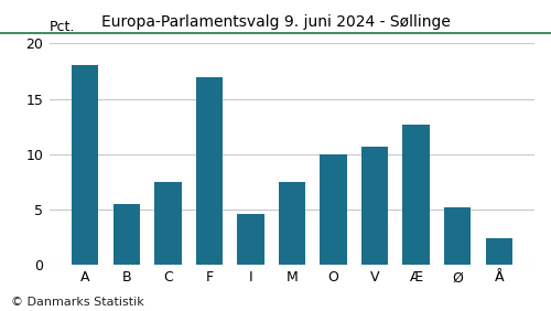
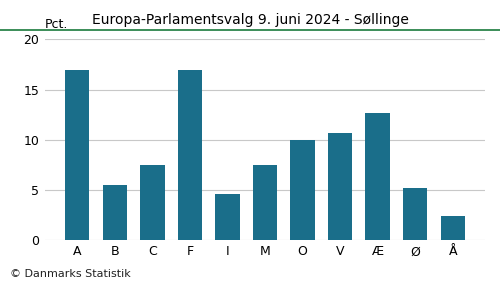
A: 18.1 -> 17.0
